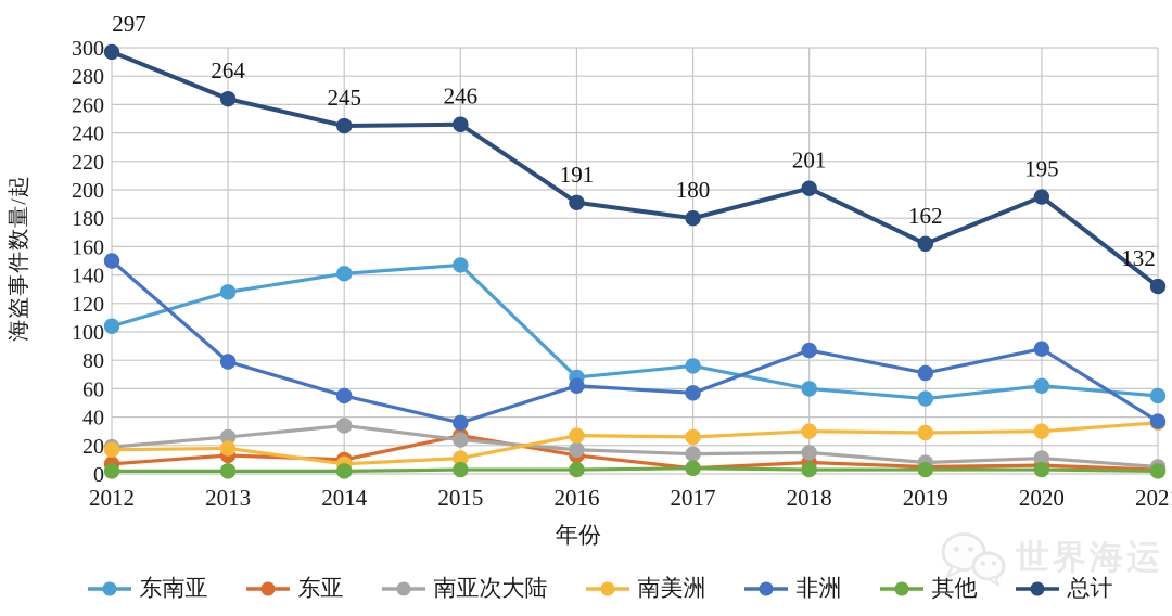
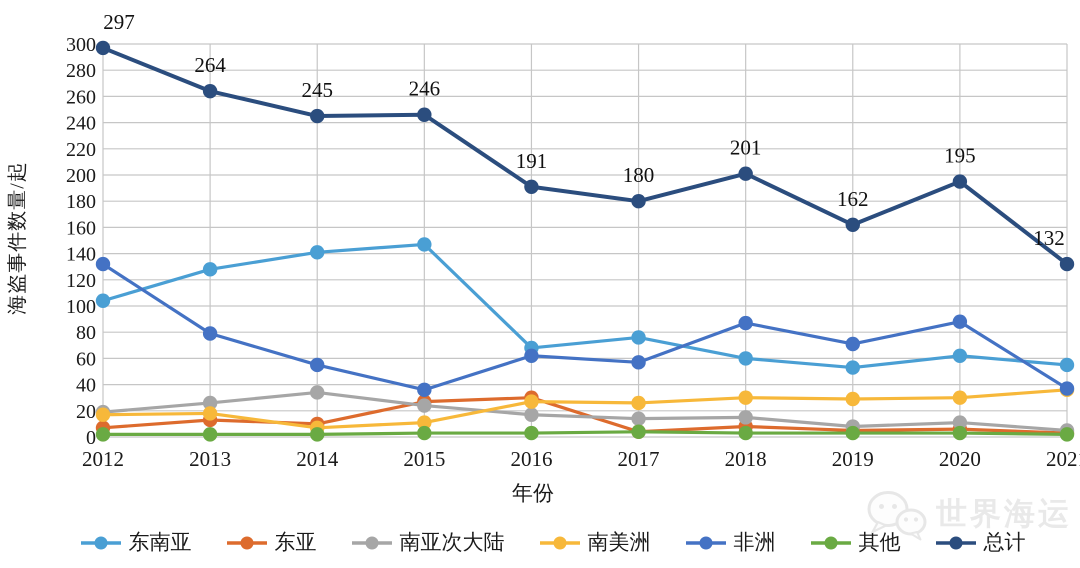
非洲/2012: 150 -> 132
东亚/2016: 13 -> 30
